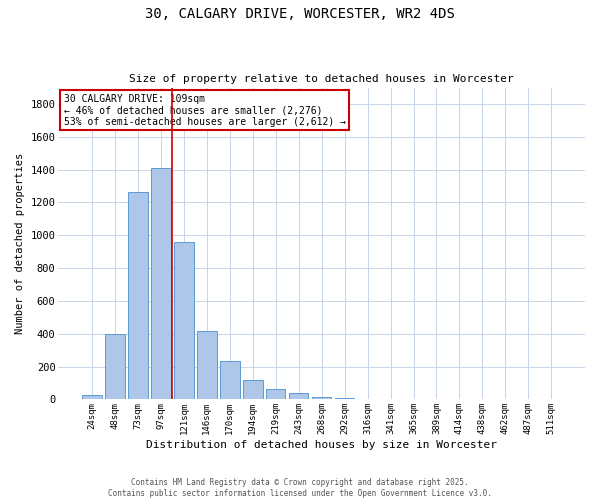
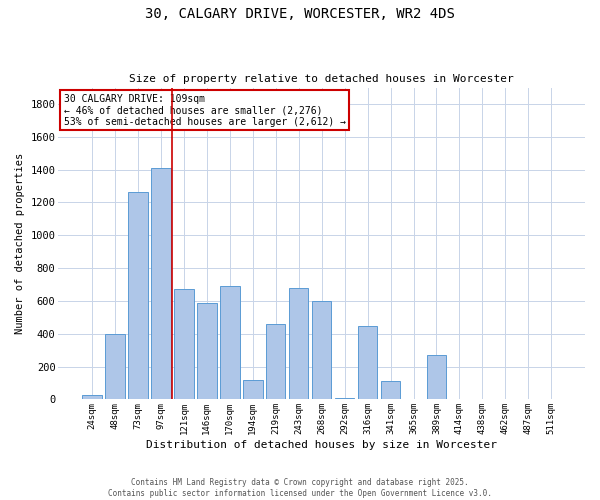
121sqm: 960 -> 670
146sqm: 420 -> 590
170sqm: 240 -> 690
219sqm: 60 -> 460
243sqm: 40 -> 680
268sqm: 20 -> 600
316sqm: 0 -> 450
341sqm: 0 -> 110
389sqm: 0 -> 270
